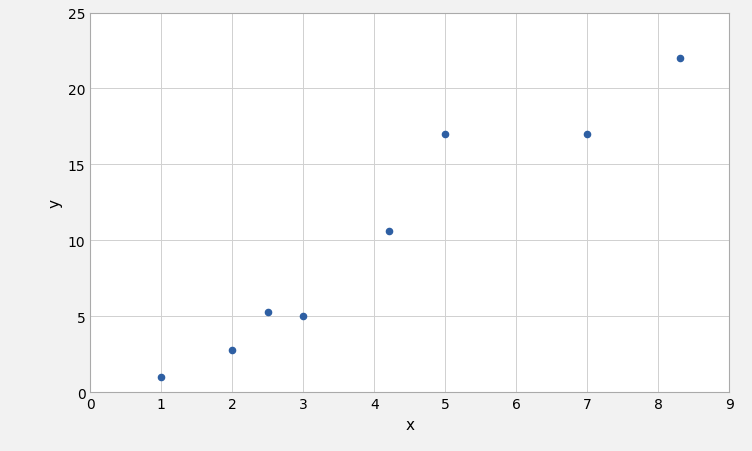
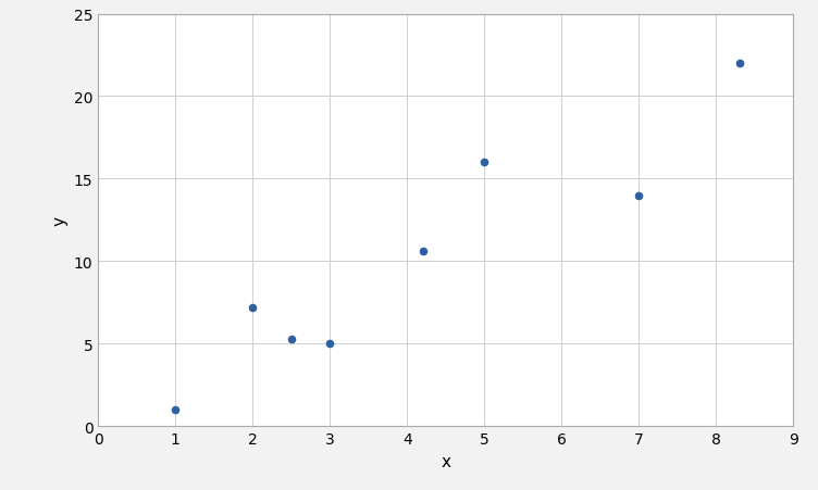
2: 2.8 -> 7.2
5: 17.0 -> 16.0
7: 17.0 -> 14.0
